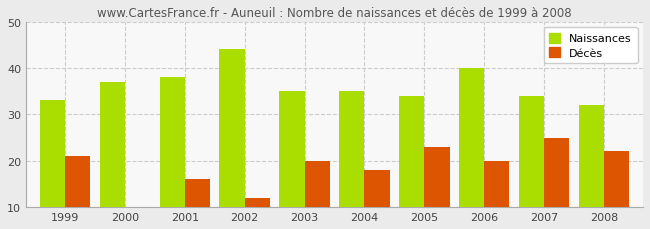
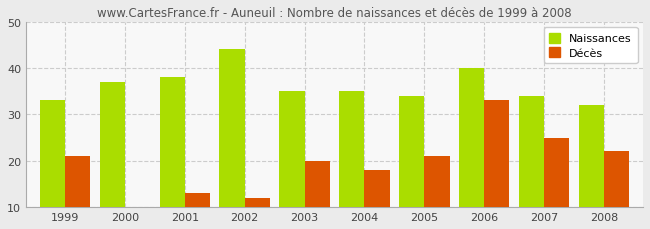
Décès/2001: 16 -> 13
Décès/2005: 23 -> 21
Décès/2006: 20 -> 33
